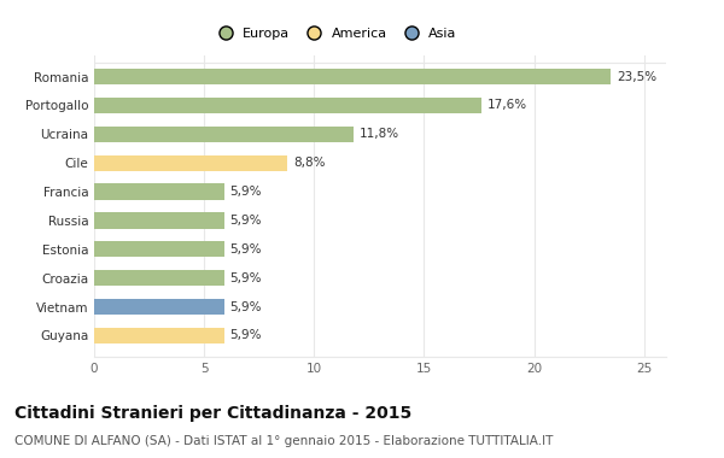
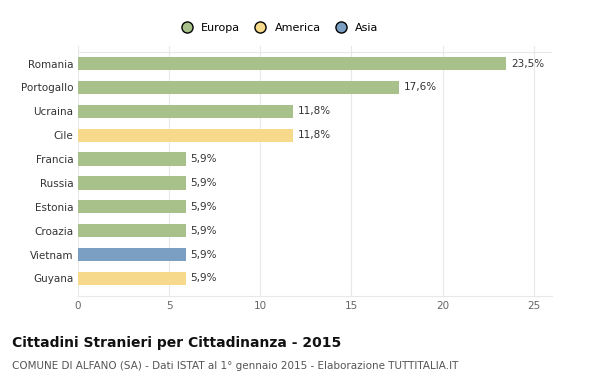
Cile: 8,8% -> 11,8%
